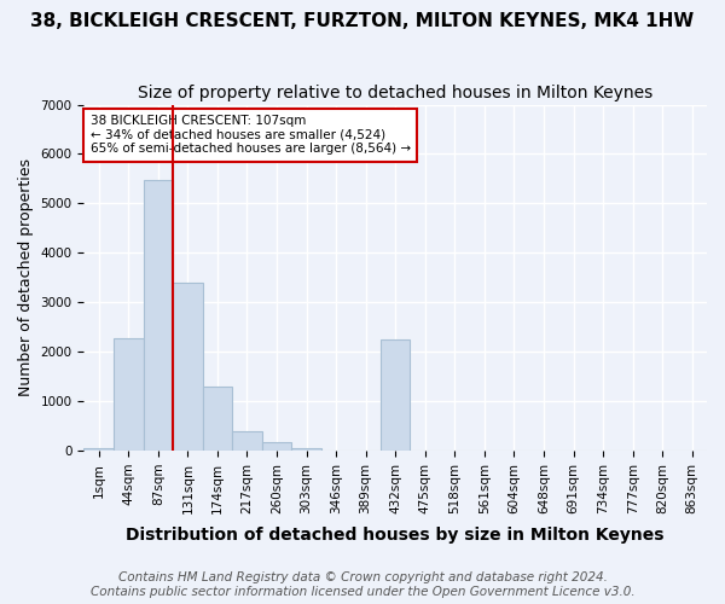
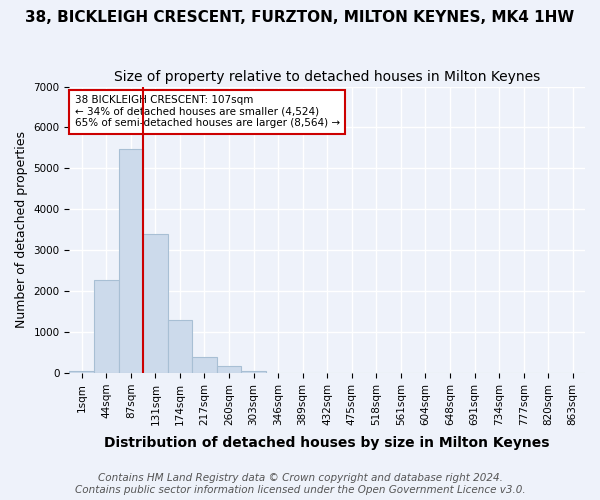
432sqm: 2250 -> 0
